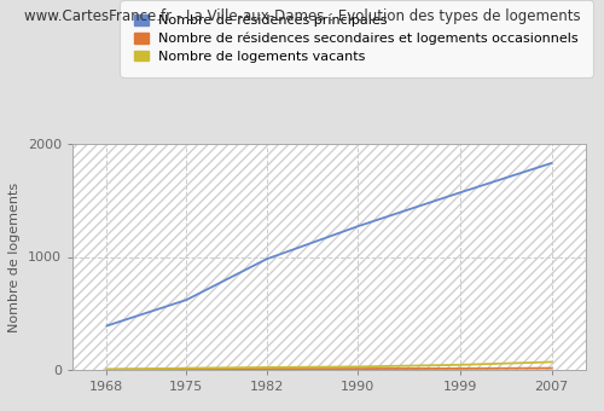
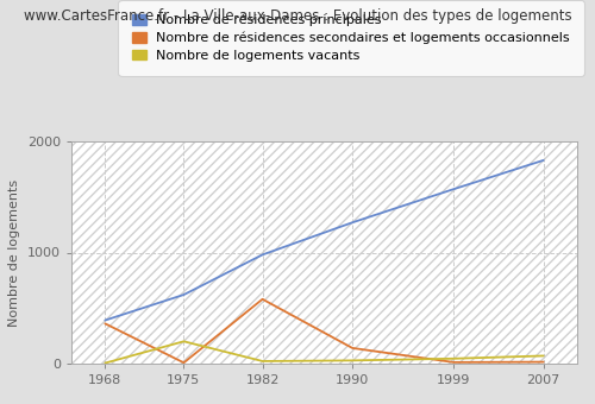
Nombre de résidences secondaires et logements occasionnels/1968: 0 -> 360
Nombre de logements vacants/1975: 20 -> 200
Nombre de résidences secondaires et logements occasionnels/1982: 10 -> 580
Nombre de résidences secondaires et logements occasionnels/1990: 10 -> 140
